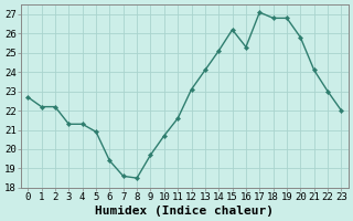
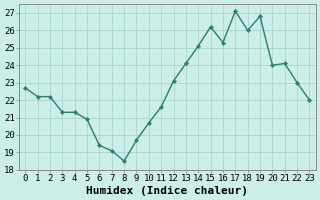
7: 18.6 -> 19.1
18: 26.8 -> 26.0
20: 25.8 -> 24.0
